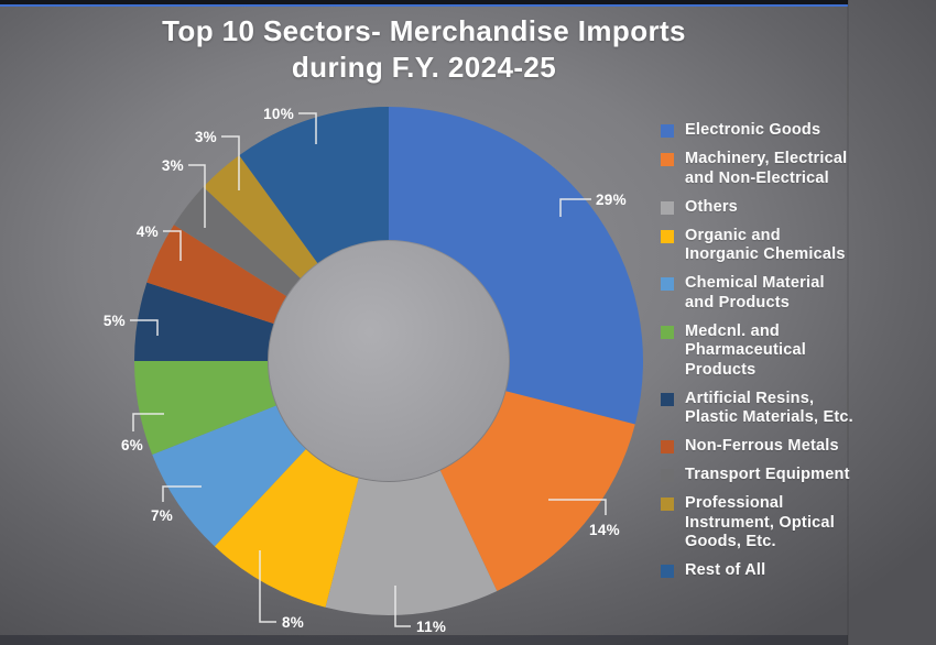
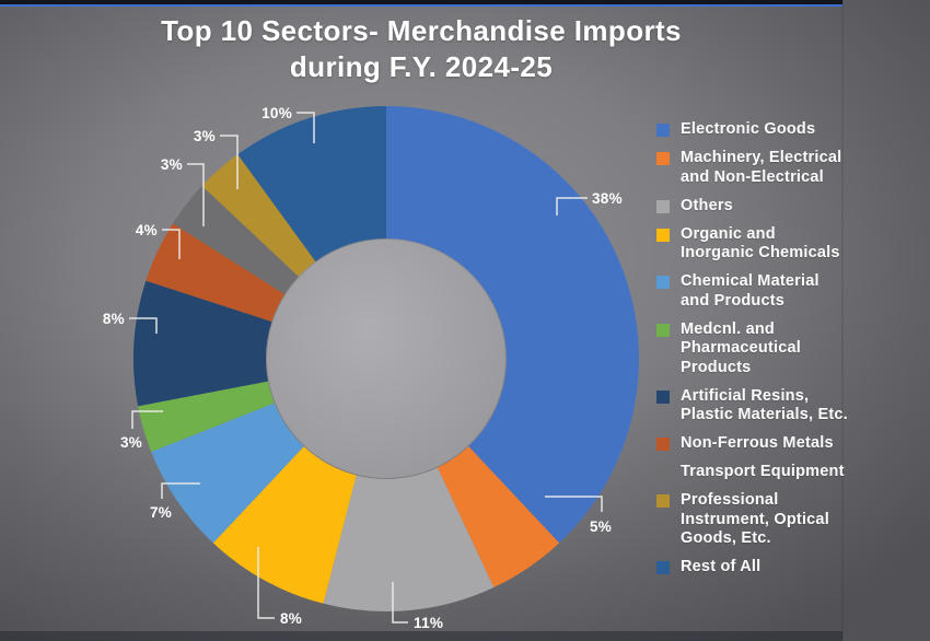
Electronic Goods: 29% -> 38%
Machinery, Electrical and Non-Electrical: 14% -> 5%
Medcnl. and Pharmaceutical Products: 6% -> 3%
Artificial Resins, Plastic Materials, Etc.: 5% -> 8%
